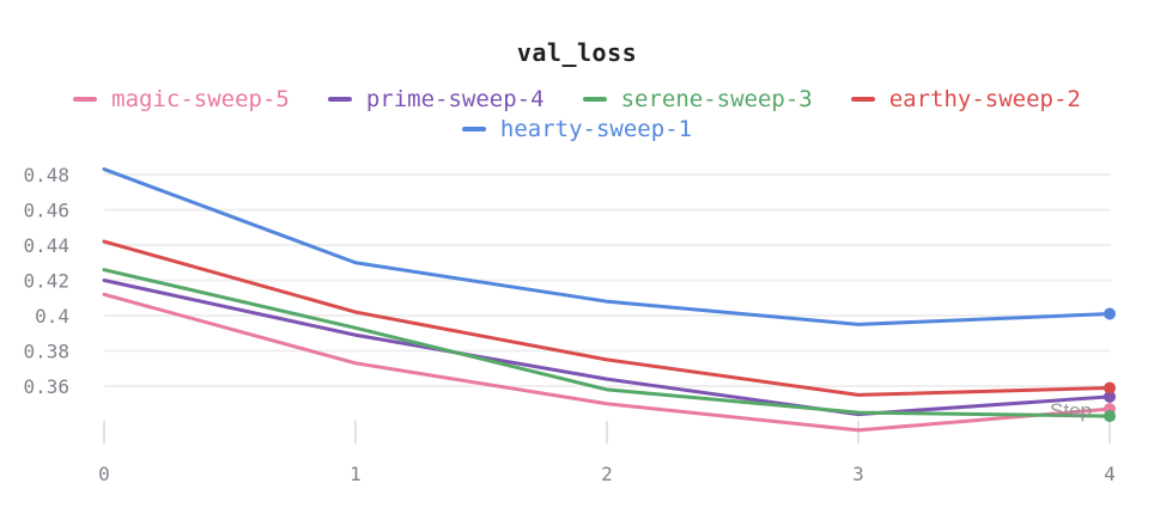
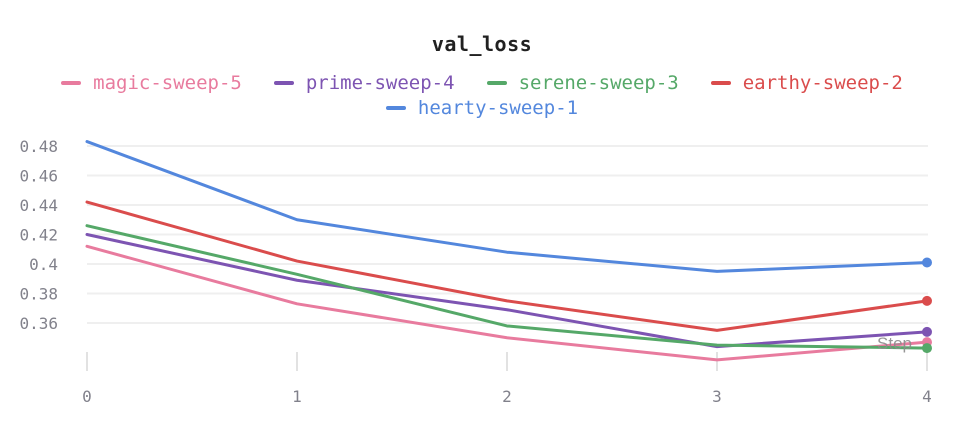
prime-sweep-4/2: 0.364 -> 0.369
earthy-sweep-2/4: 0.359 -> 0.375
